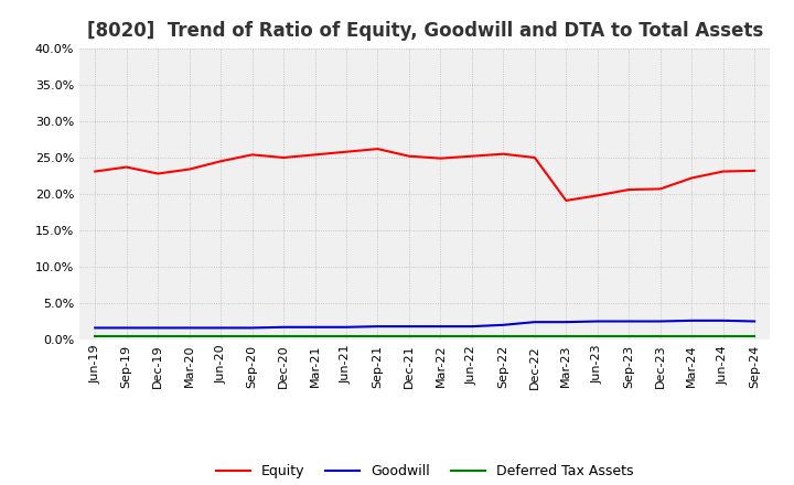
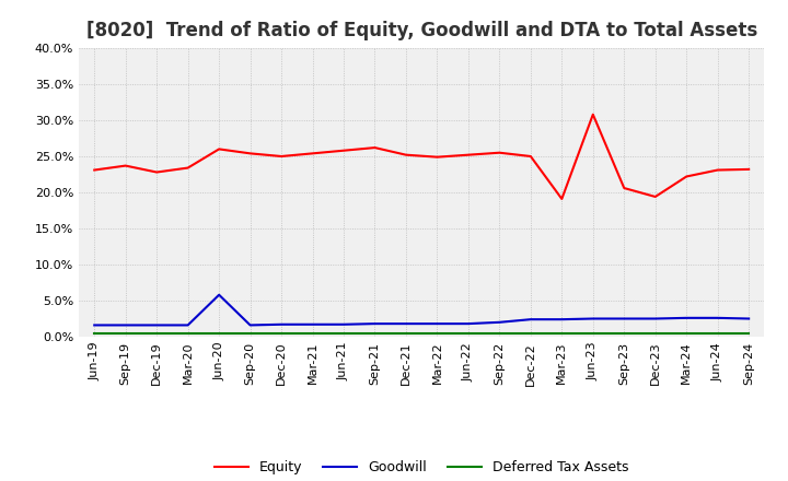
Equity/Jun-20: 24.5% -> 26.0%
Goodwill/Jun-20: 1.6% -> 5.8%
Equity/Jun-23: 19.8% -> 30.8%
Equity/Dec-23: 20.7% -> 19.4%
